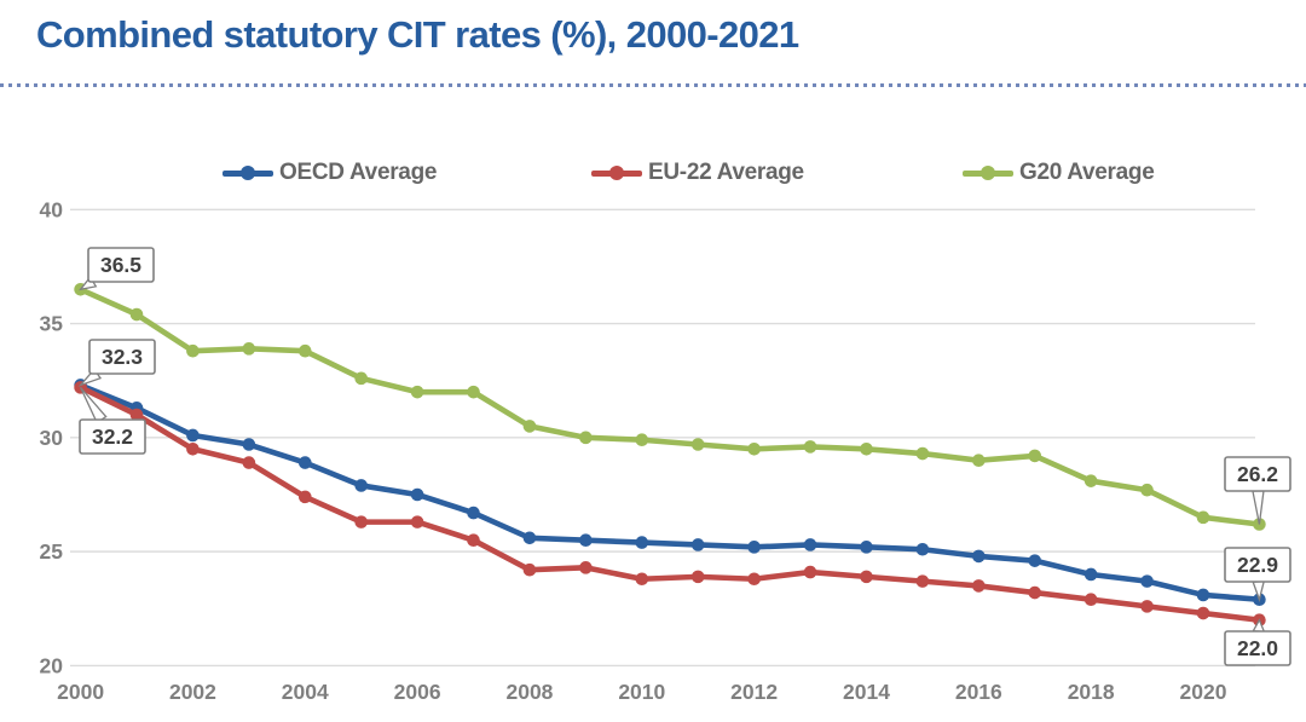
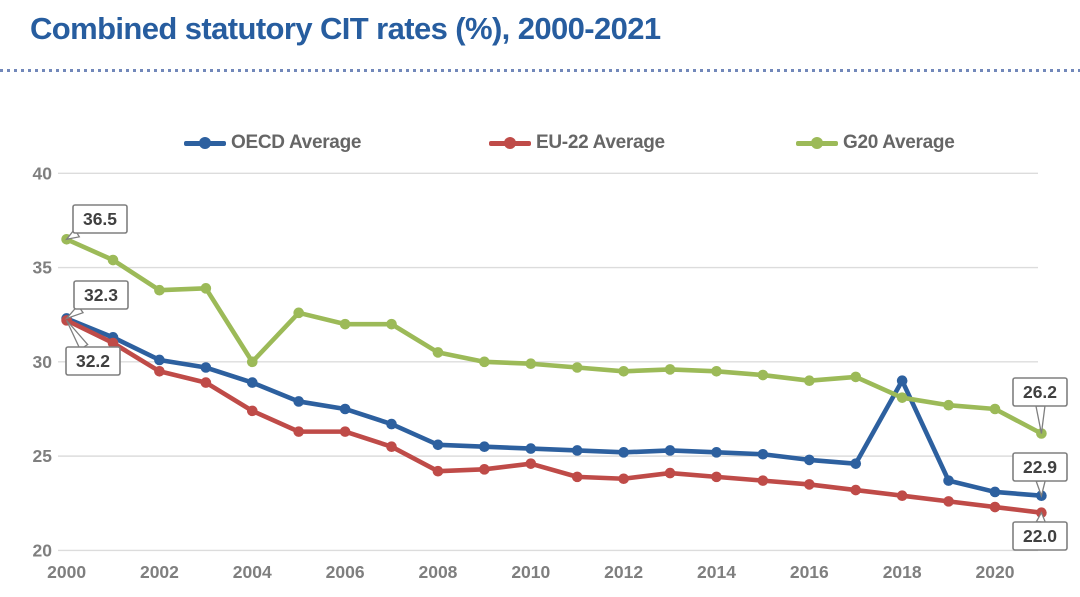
G20 Average/2004: 33.8 -> 30.0
EU-22 Average/2010: 23.8 -> 24.6
OECD Average/2018: 24.0 -> 29.0
G20 Average/2020: 26.5 -> 27.5
